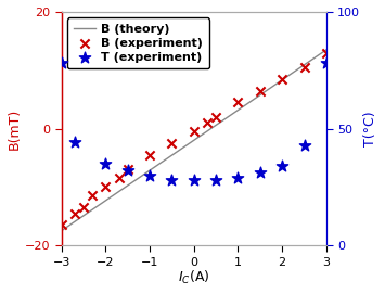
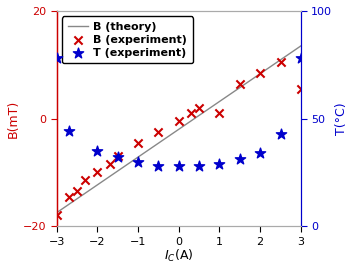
B (experiment)/−3: -16.5 -> -18.0
B (experiment)/1: 4.5 -> 1.0
B (experiment)/3: 13.0 -> 5.4
